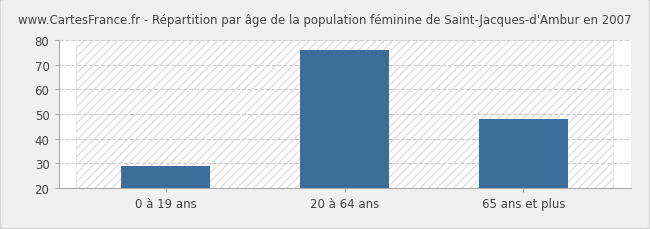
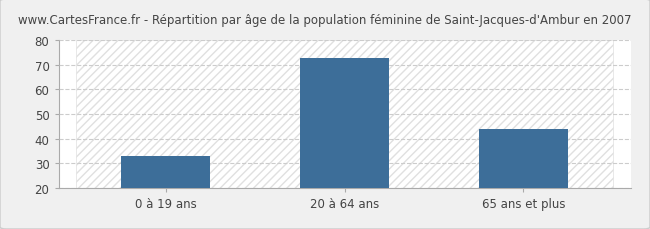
0 à 19 ans: 29 -> 33
20 à 64 ans: 76 -> 73
65 ans et plus: 48 -> 44
